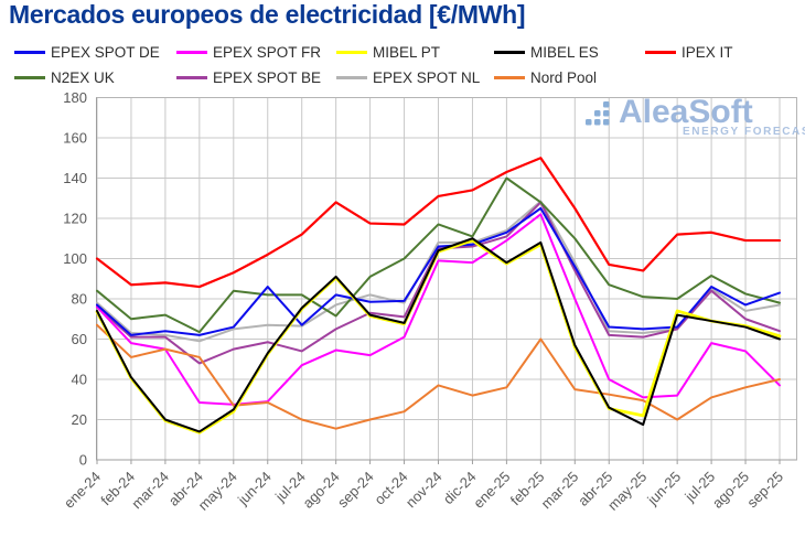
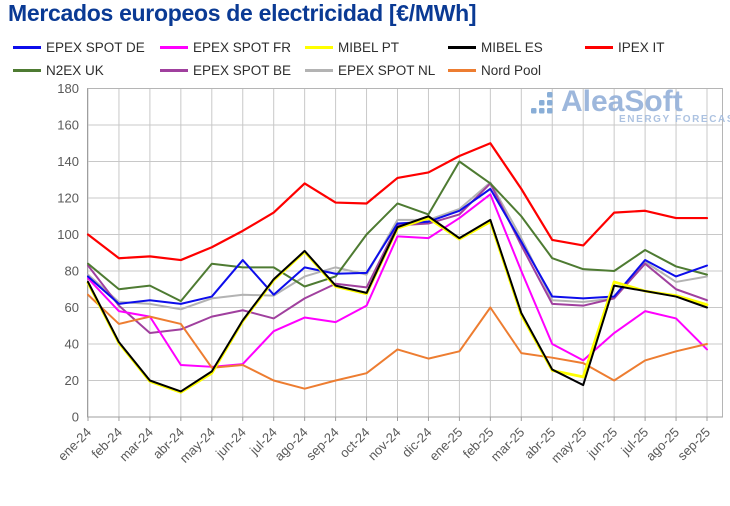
EPEX SPOT BE/ene-24: 76 -> 83
EPEX SPOT BE/mar-24: 61 -> 46
N2EX UK/sep-24: 91 -> 77
EPEX SPOT FR/jun-25: 32 -> 46
